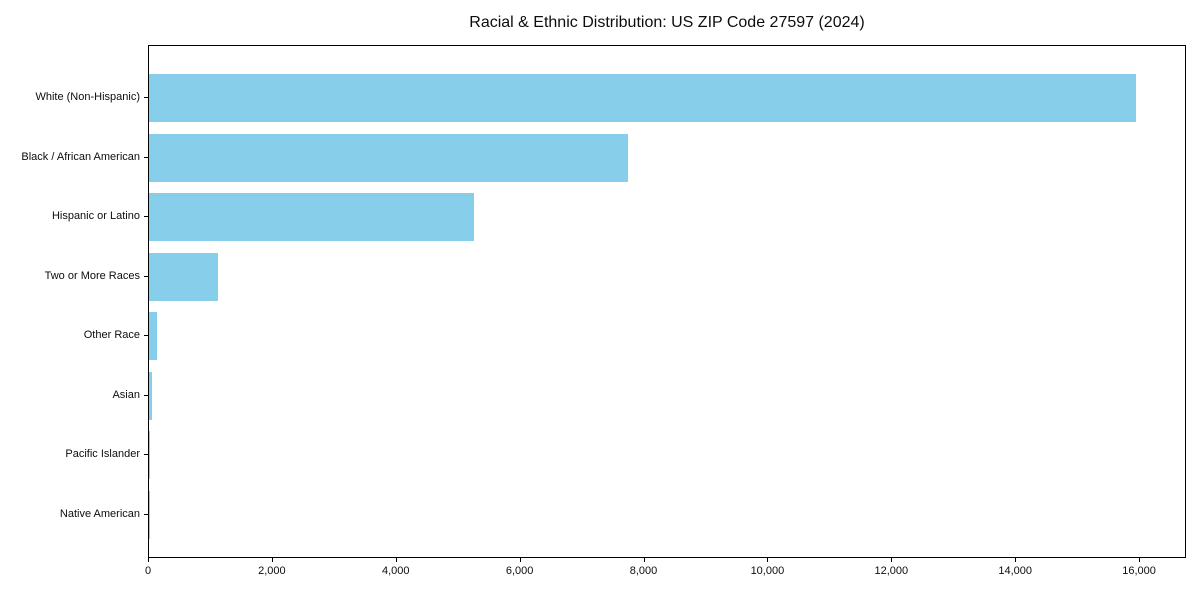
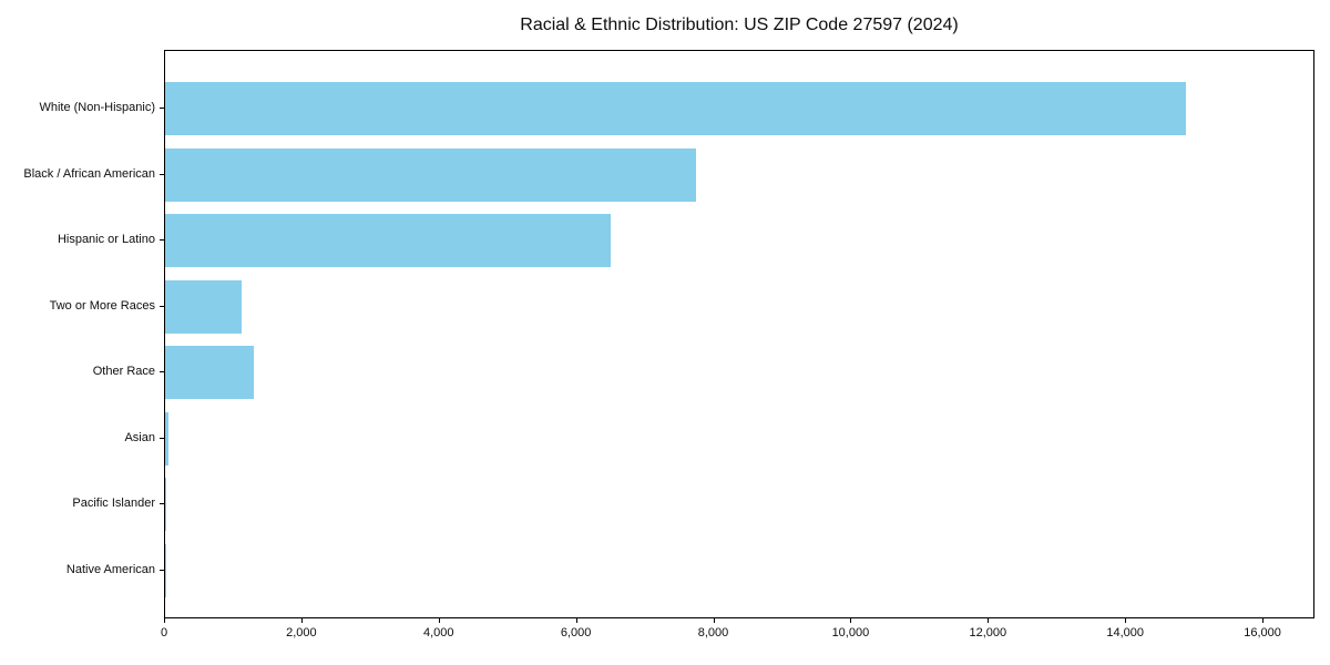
White (Non-Hispanic): 16000 -> 14900
Hispanic or Latino: 5200 -> 6500
Other Race: 100 -> 1300
